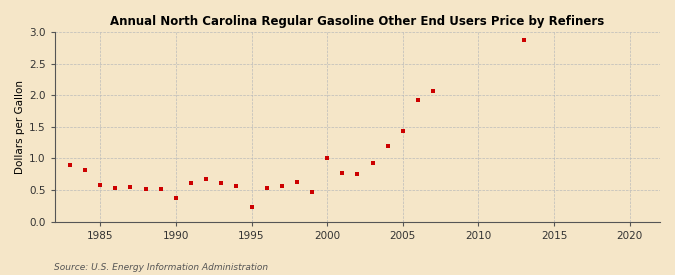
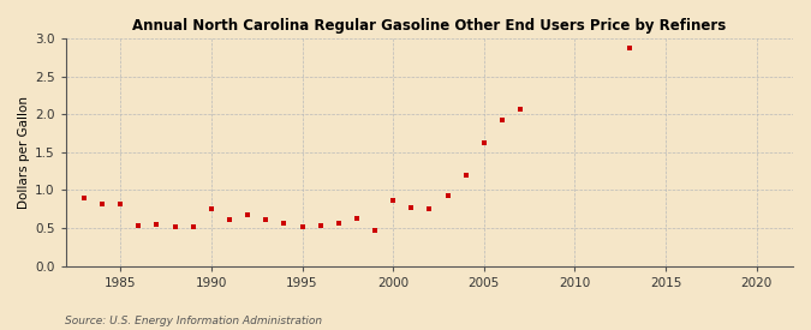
1985: 0.58 -> 0.82
1990: 0.38 -> 0.76
1995: 0.24 -> 0.52
2000: 1.00 -> 0.87
2005: 1.44 -> 1.63
